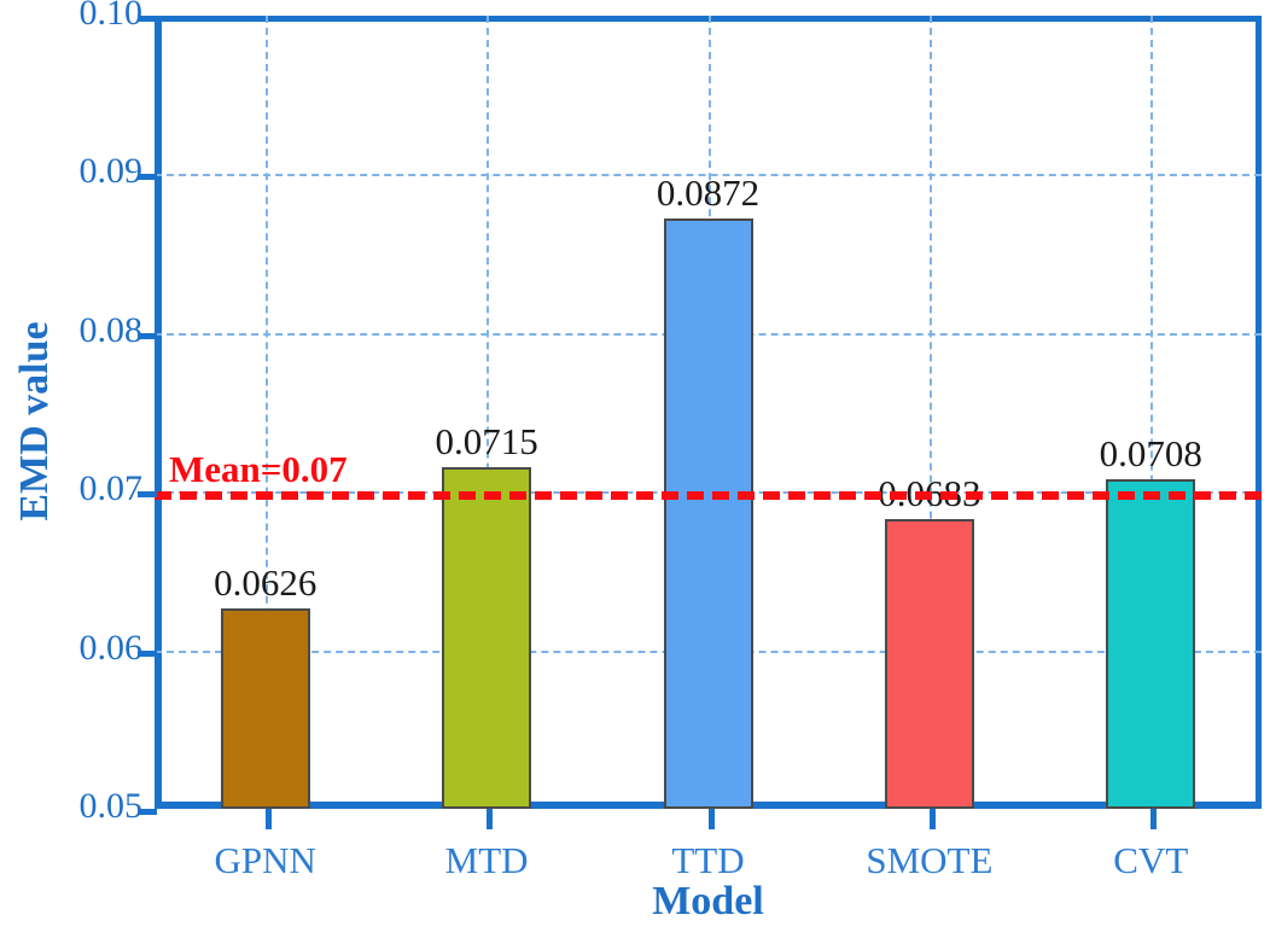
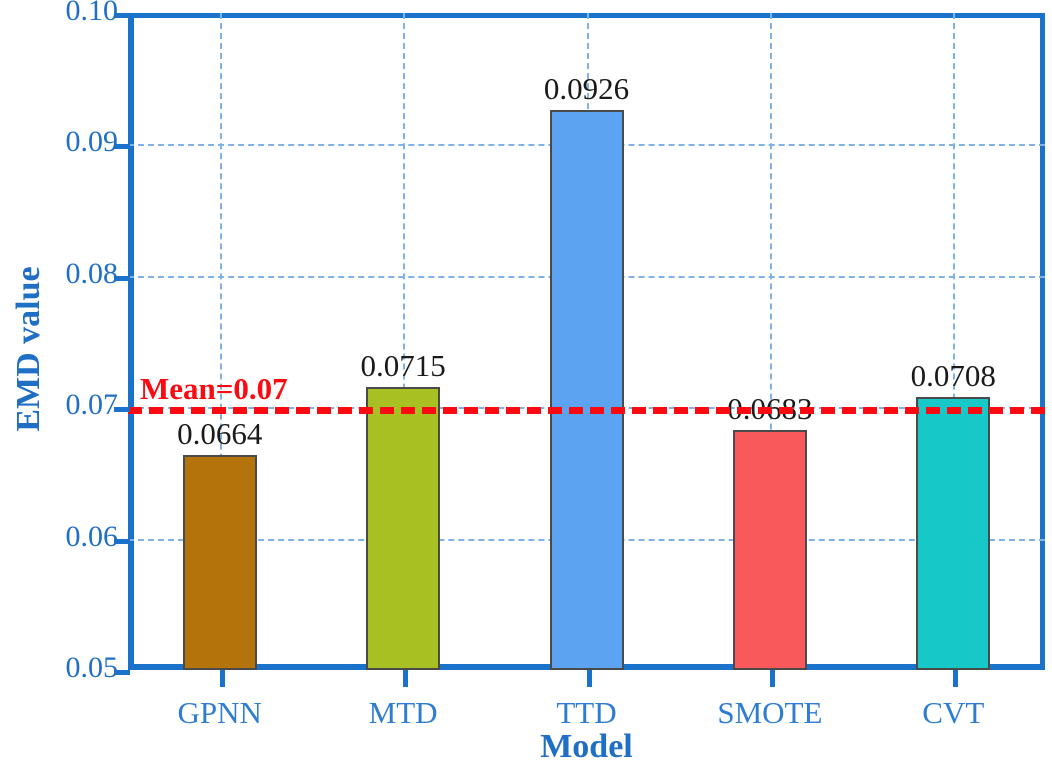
GPNN: 0.0626 -> 0.0664
TTD: 0.0872 -> 0.0926
